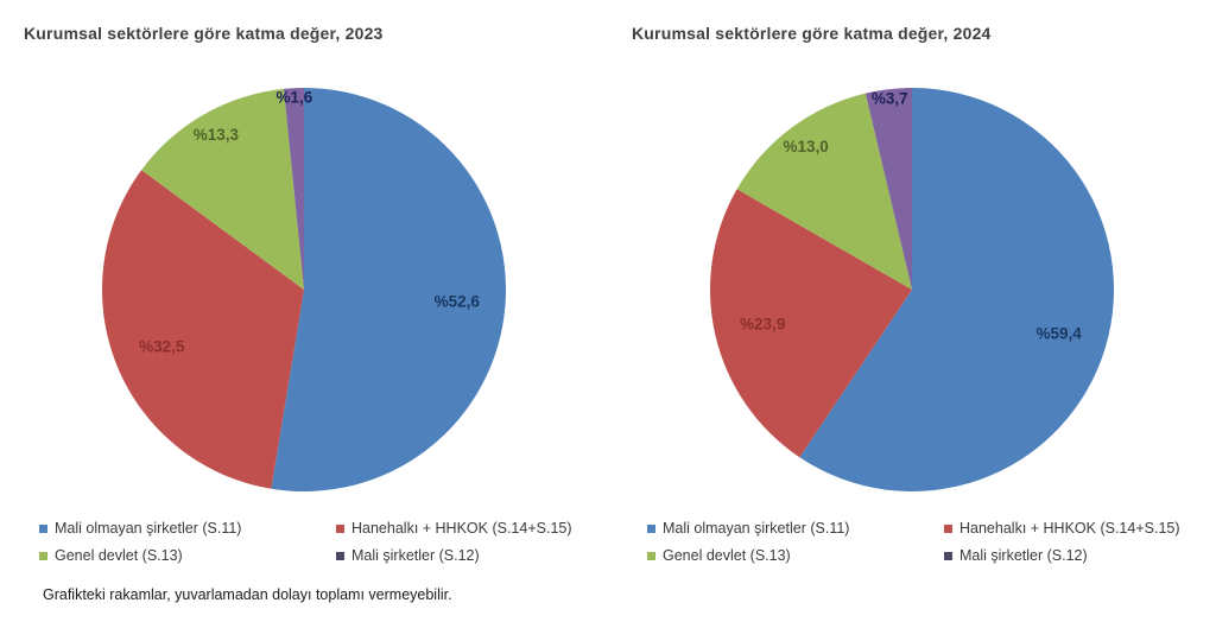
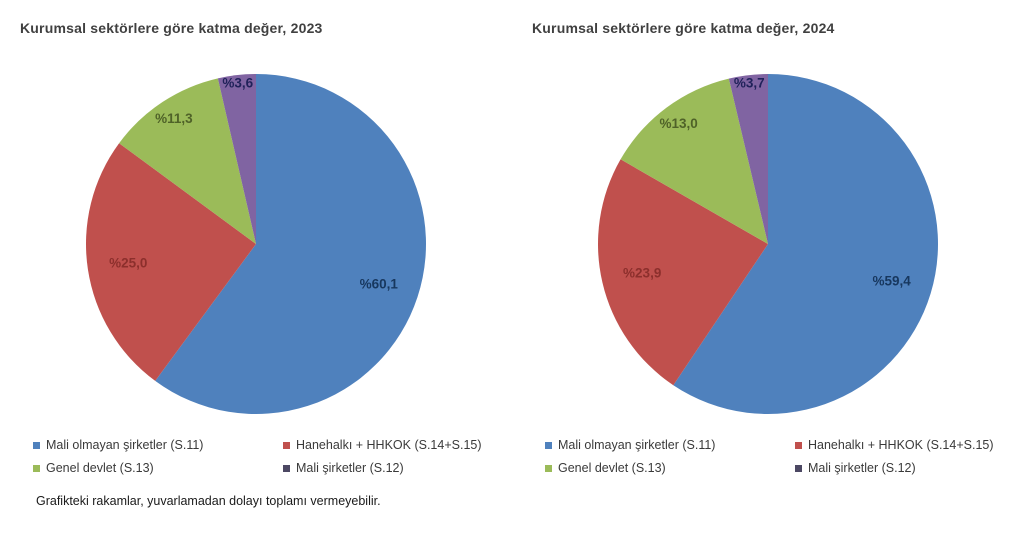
Kurumsal sektörlere göre katma değer, 2023/Mali olmayan şirketler (S.11): 52,6 -> 60,1
Kurumsal sektörlere göre katma değer, 2023/Hanehalkı + HHKOK (S.14+S.15): 32,5 -> 25,0
Kurumsal sektörlere göre katma değer, 2023/Genel devlet (S.13): 13,3 -> 11,3
Kurumsal sektörlere göre katma değer, 2023/Mali şirketler (S.12): 1,6 -> 3,6
